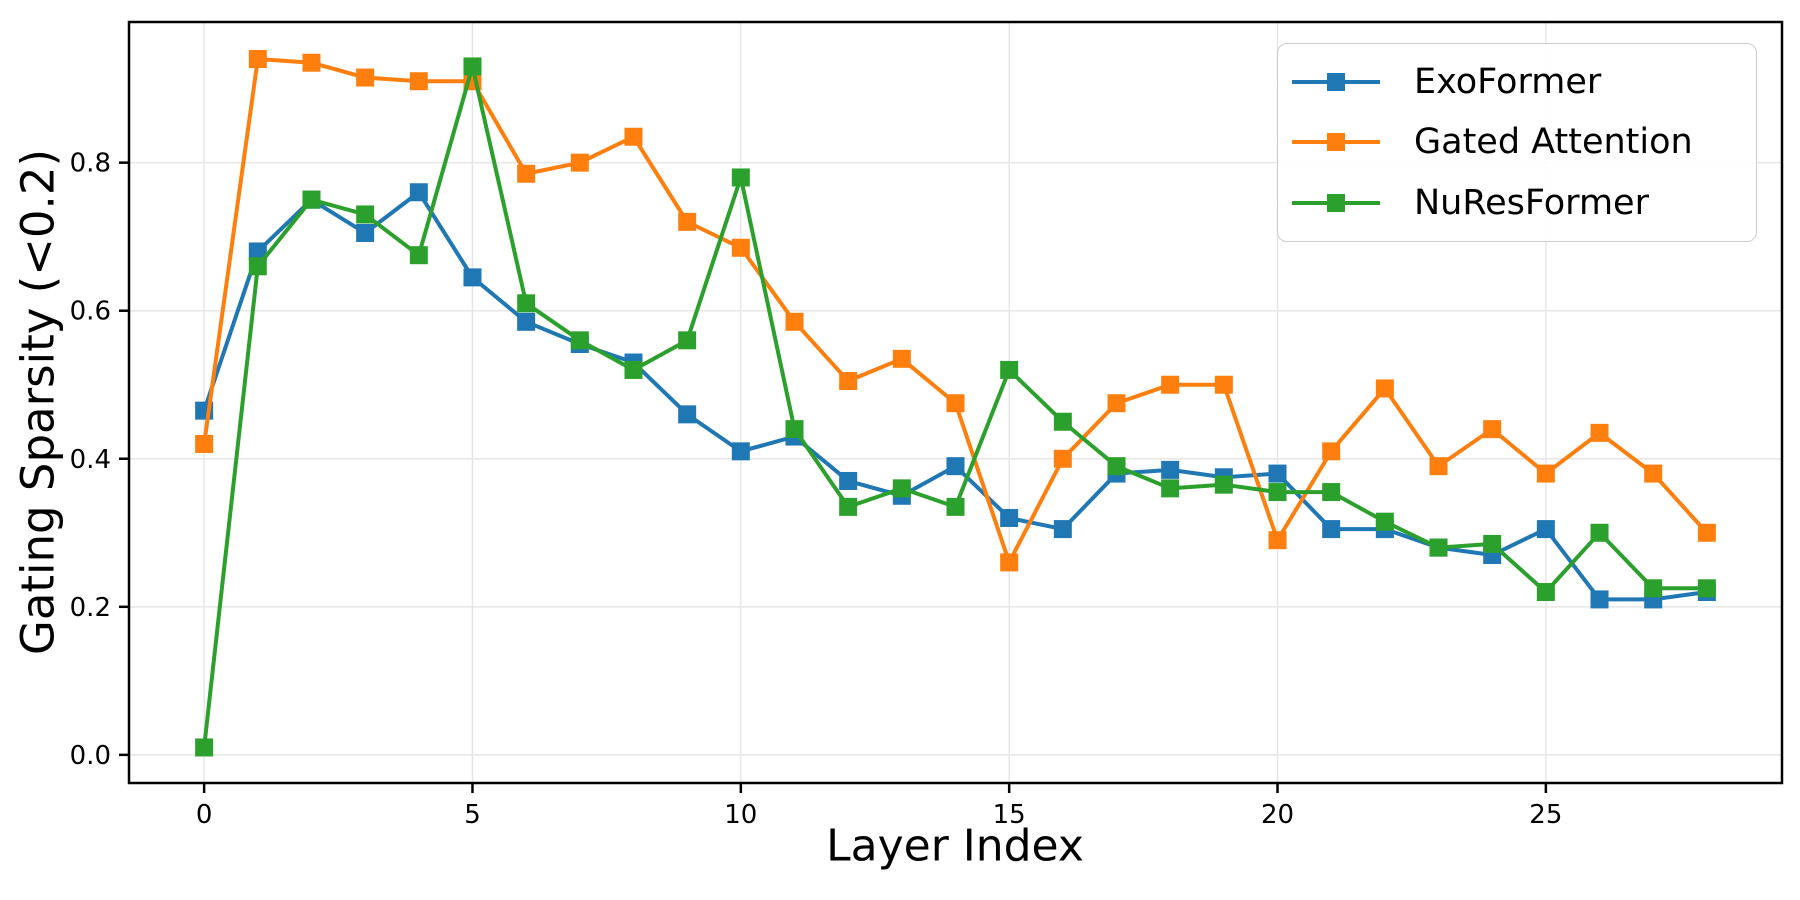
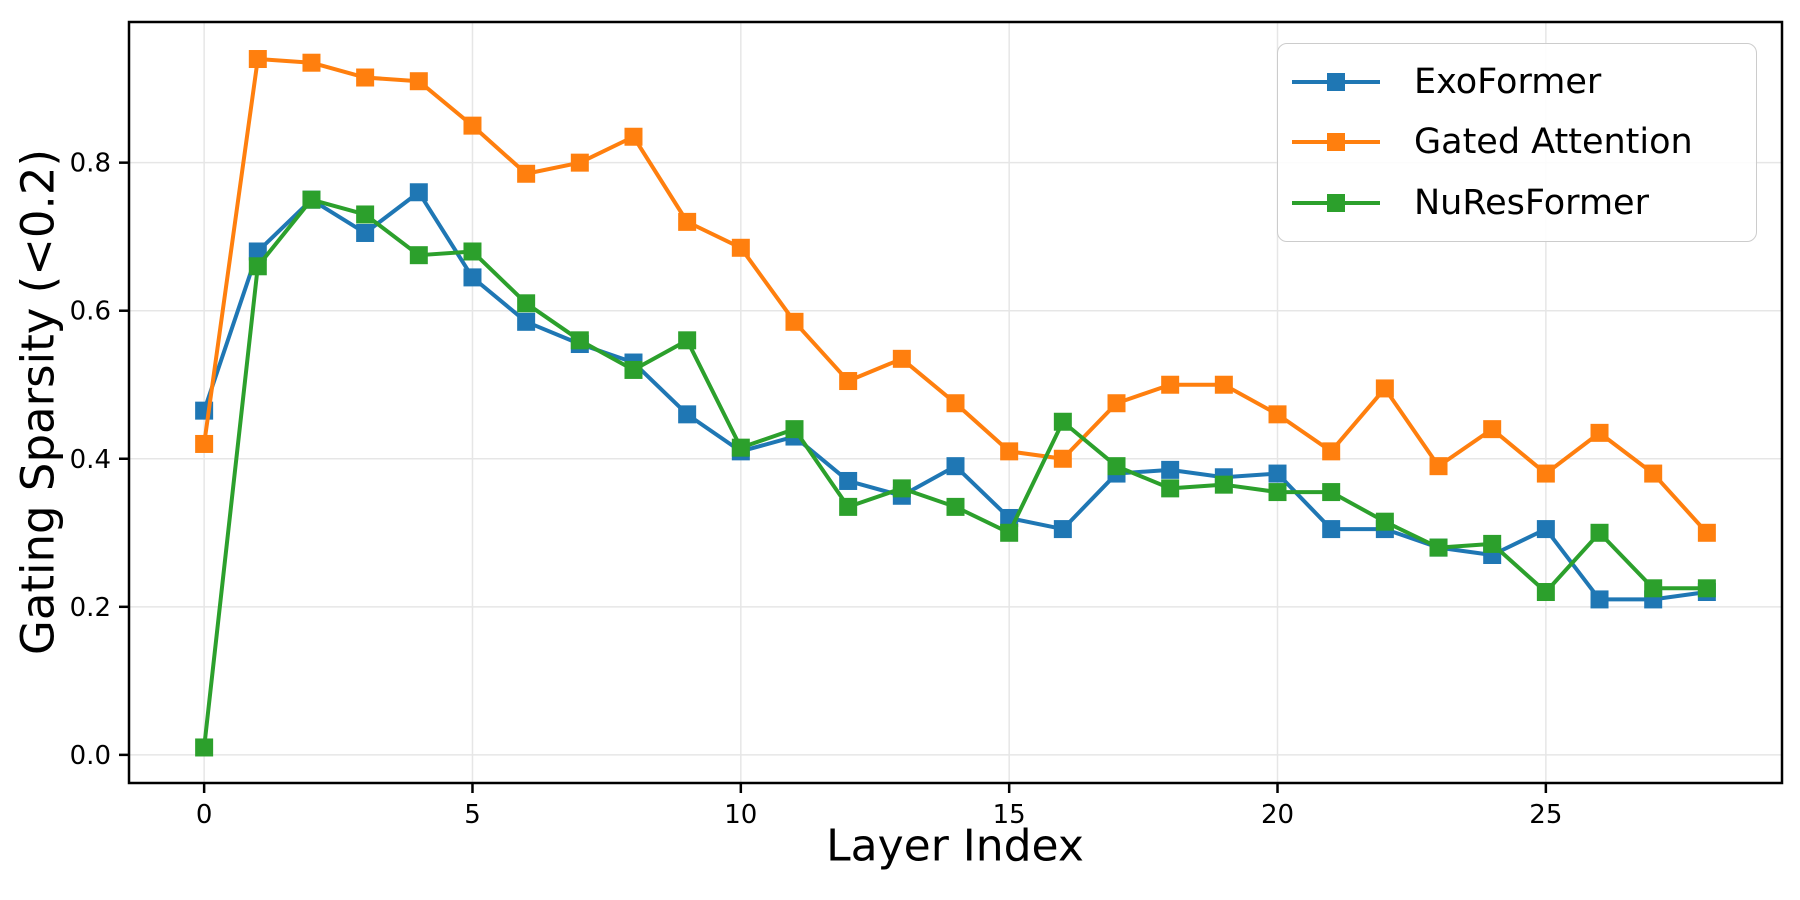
Gated Attention/5: 0.91 -> 0.85
NuResFormer/5: 0.93 -> 0.68
NuResFormer/10: 0.78 -> 0.41
Gated Attention/15: 0.26 -> 0.41
NuResFormer/15: 0.52 -> 0.30
Gated Attention/20: 0.29 -> 0.46
